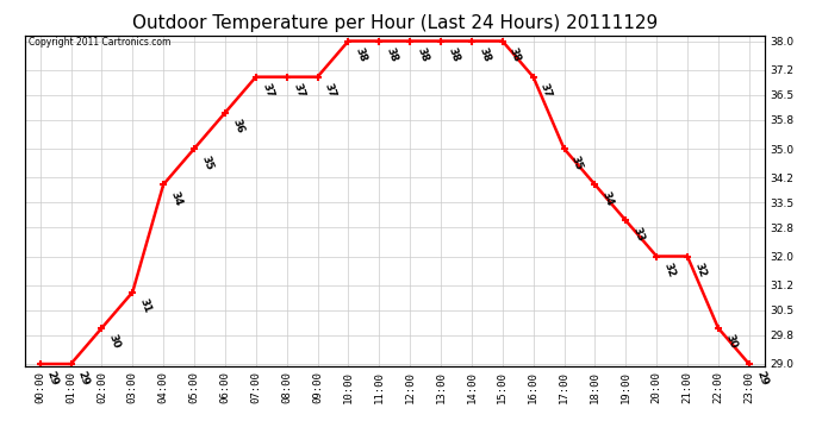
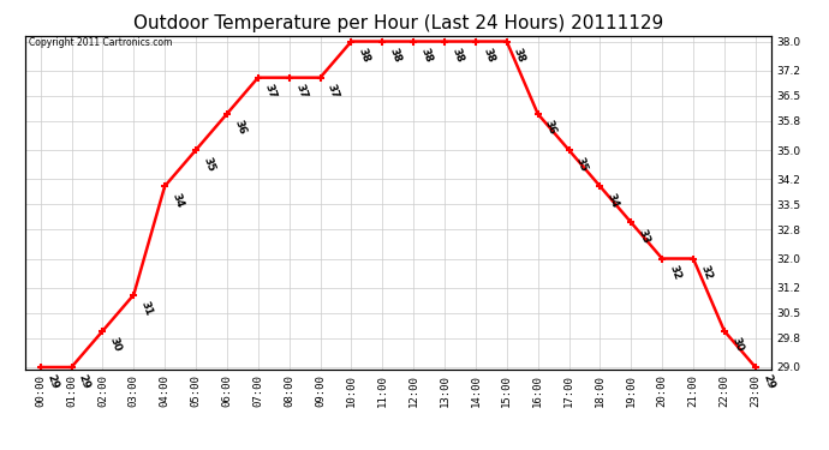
16:00: 37 -> 36
